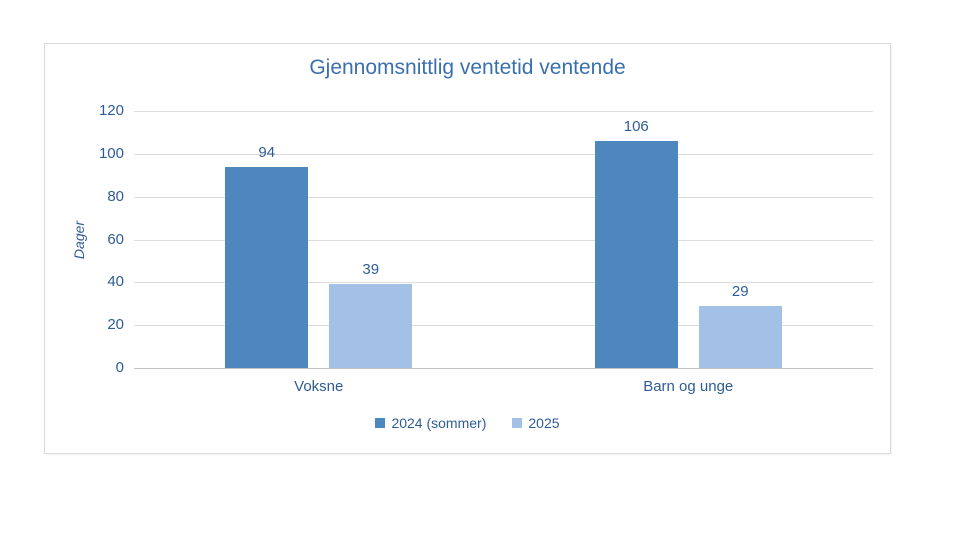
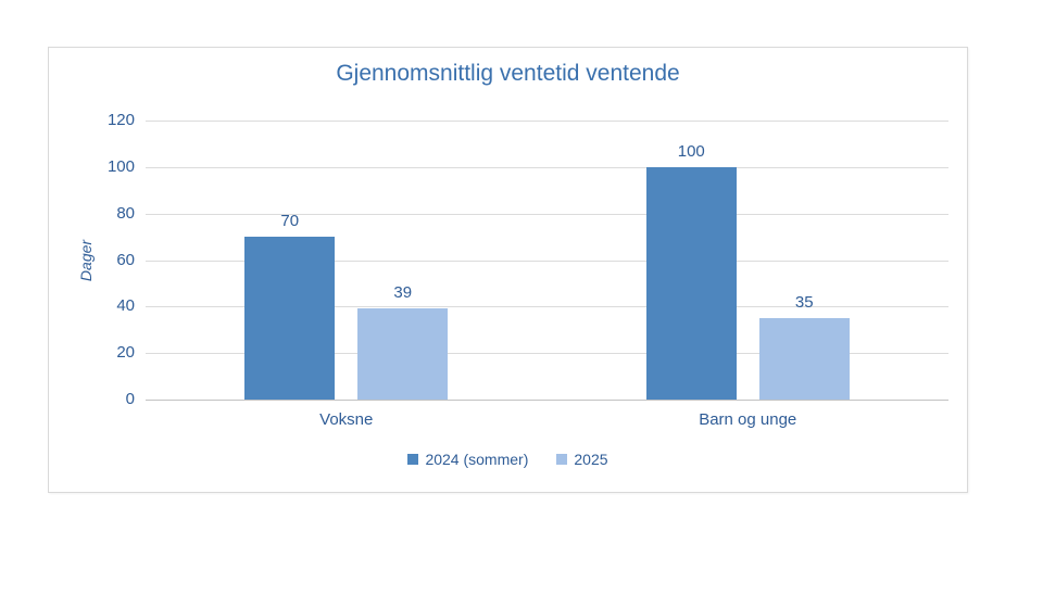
2024 (sommer)/Voksne: 94 -> 70
2024 (sommer)/Barn og unge: 106 -> 100
2025/Barn og unge: 29 -> 35
